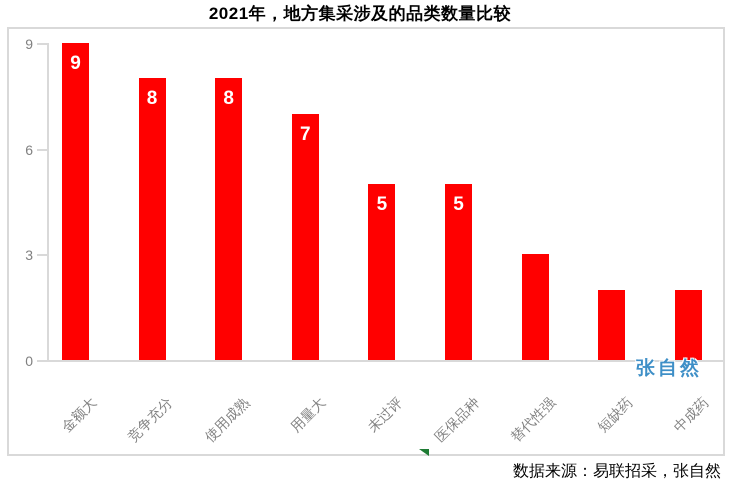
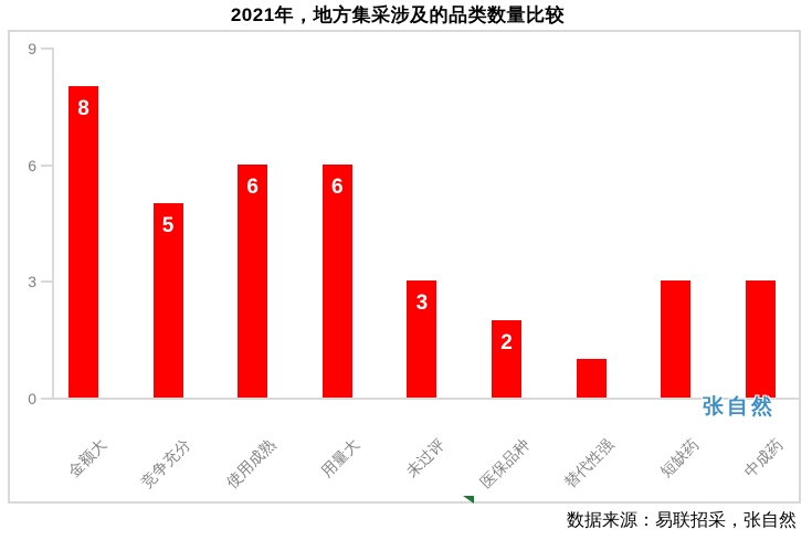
金额大: 9 -> 8
竞争充分: 8 -> 5
使用成熟: 8 -> 6
用量大: 7 -> 6
未过评: 5 -> 3
医保品种: 5 -> 2
替代性强: 3 -> 1
短缺药: 2 -> 3
中成药: 2 -> 3
